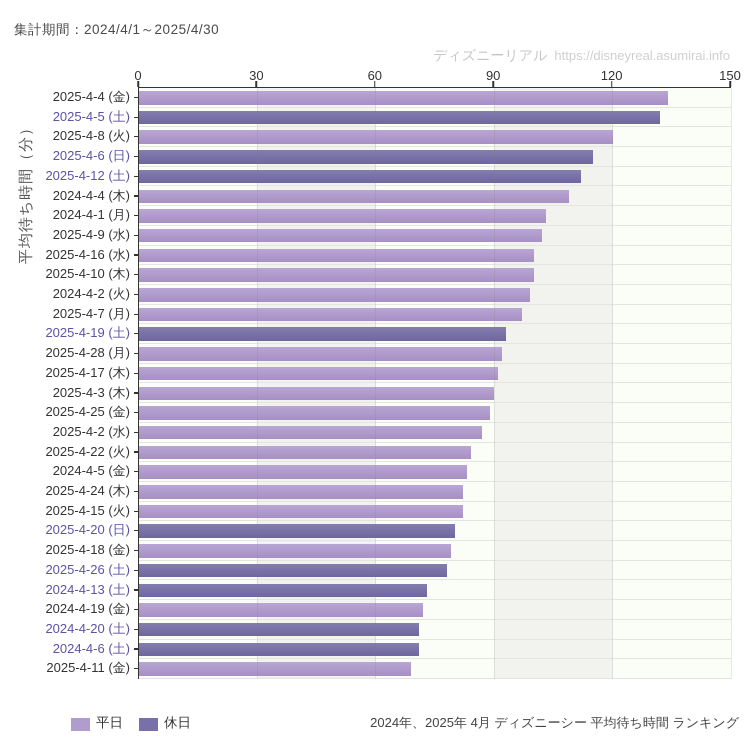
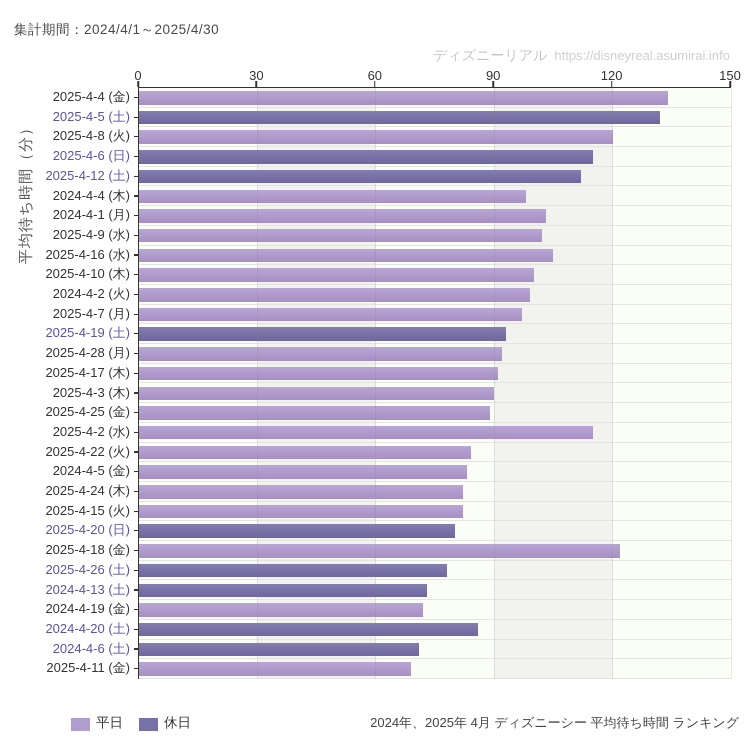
2024-4-4 (木): 109 -> 98
2025-4-16 (水): 100 -> 105
2025-4-2 (水): 87 -> 115
2025-4-18 (金): 79 -> 122
2024-4-20 (土): 71 -> 86
